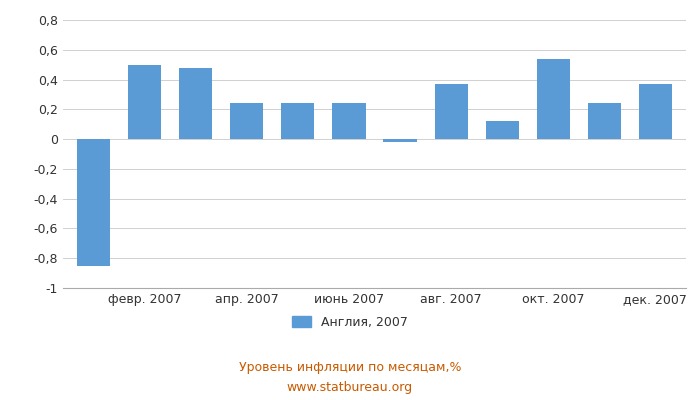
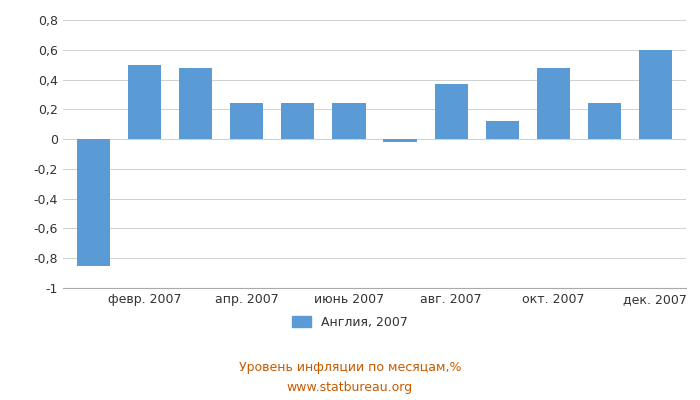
окт. 2007: 0,54 -> 0,48
дек. 2007: 0,37 -> 0,60
